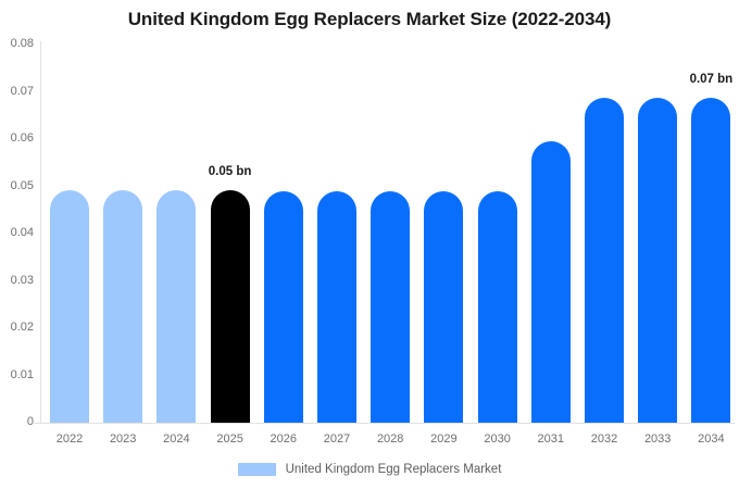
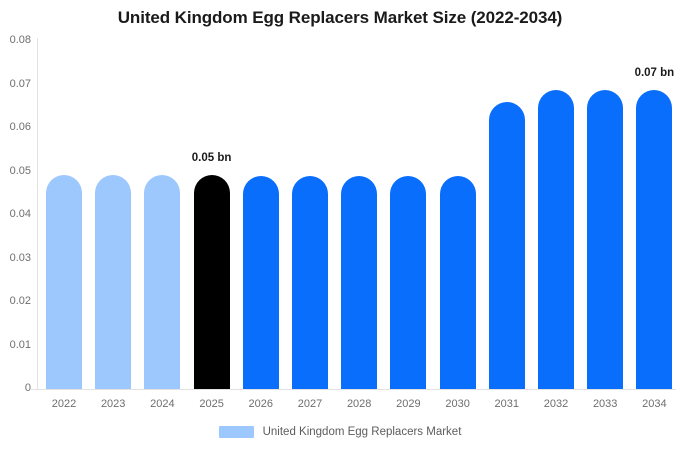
2031: 0.059 -> 0.066
